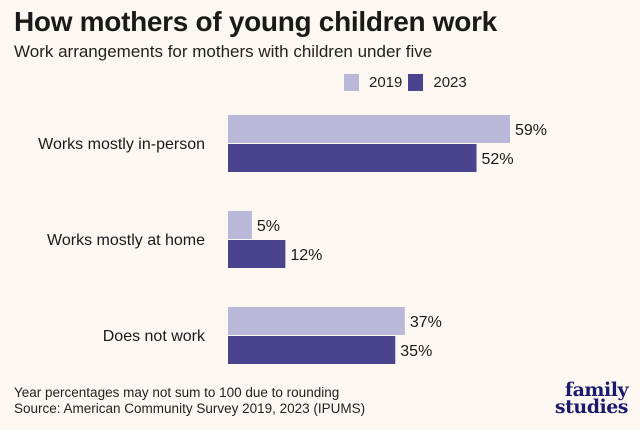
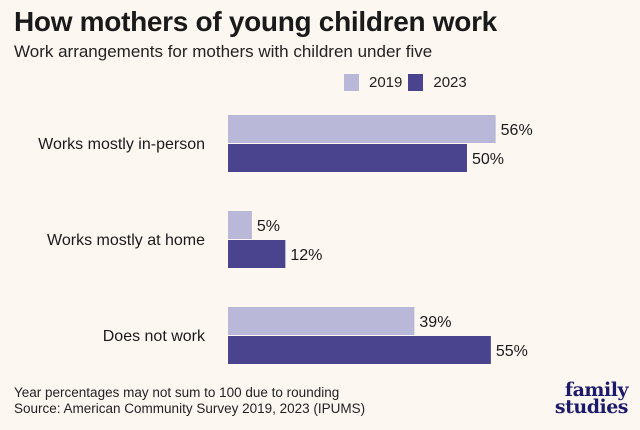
2019/Works mostly in-person: 59% -> 56%
2023/Works mostly in-person: 52% -> 50%
2019/Does not work: 37% -> 39%
2023/Does not work: 35% -> 55%
